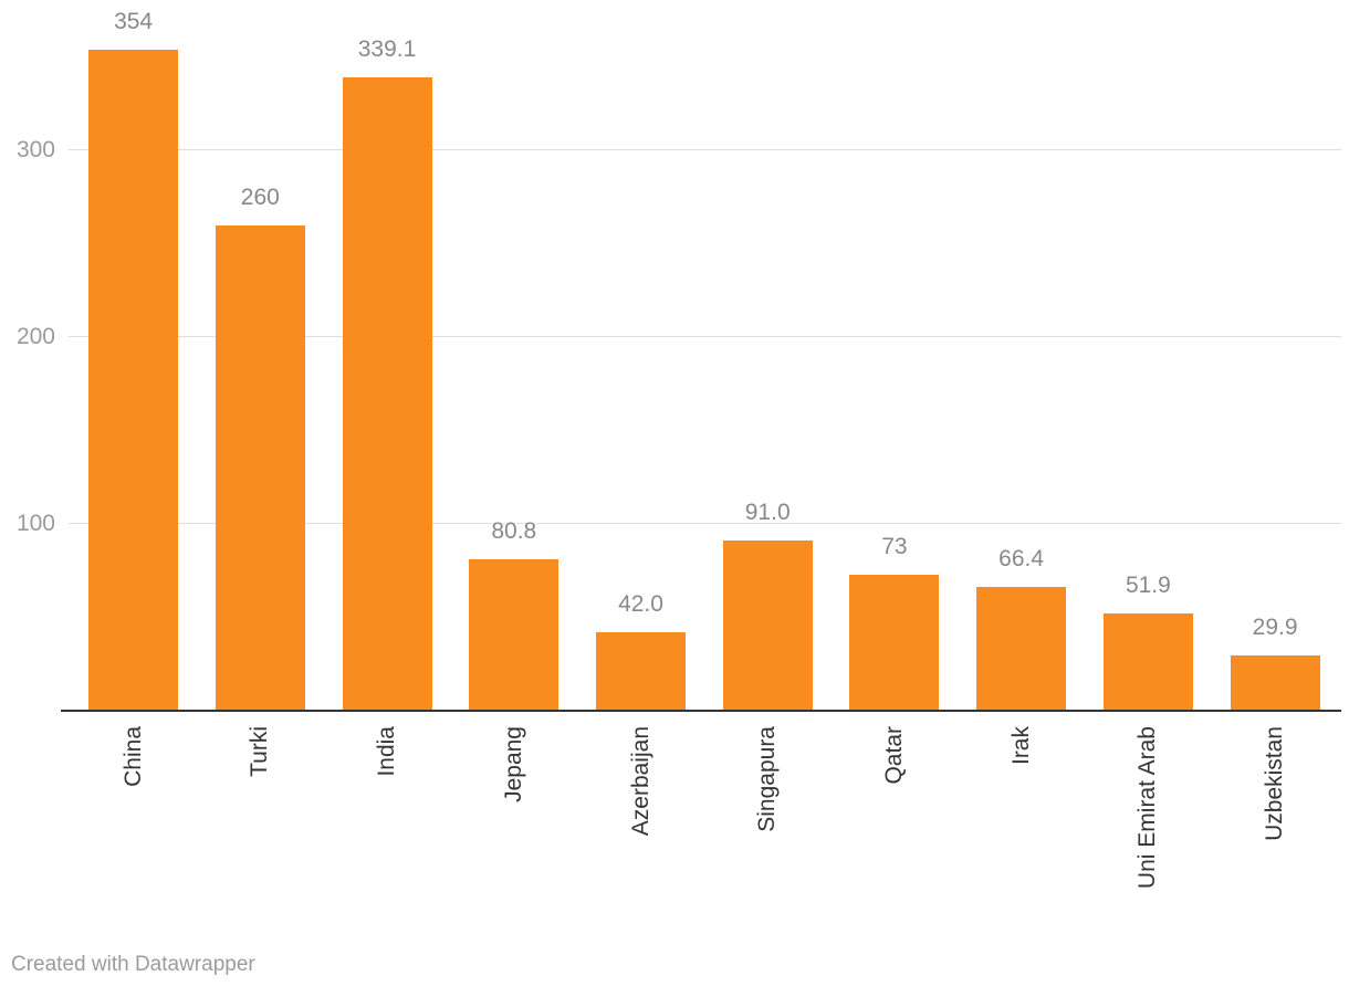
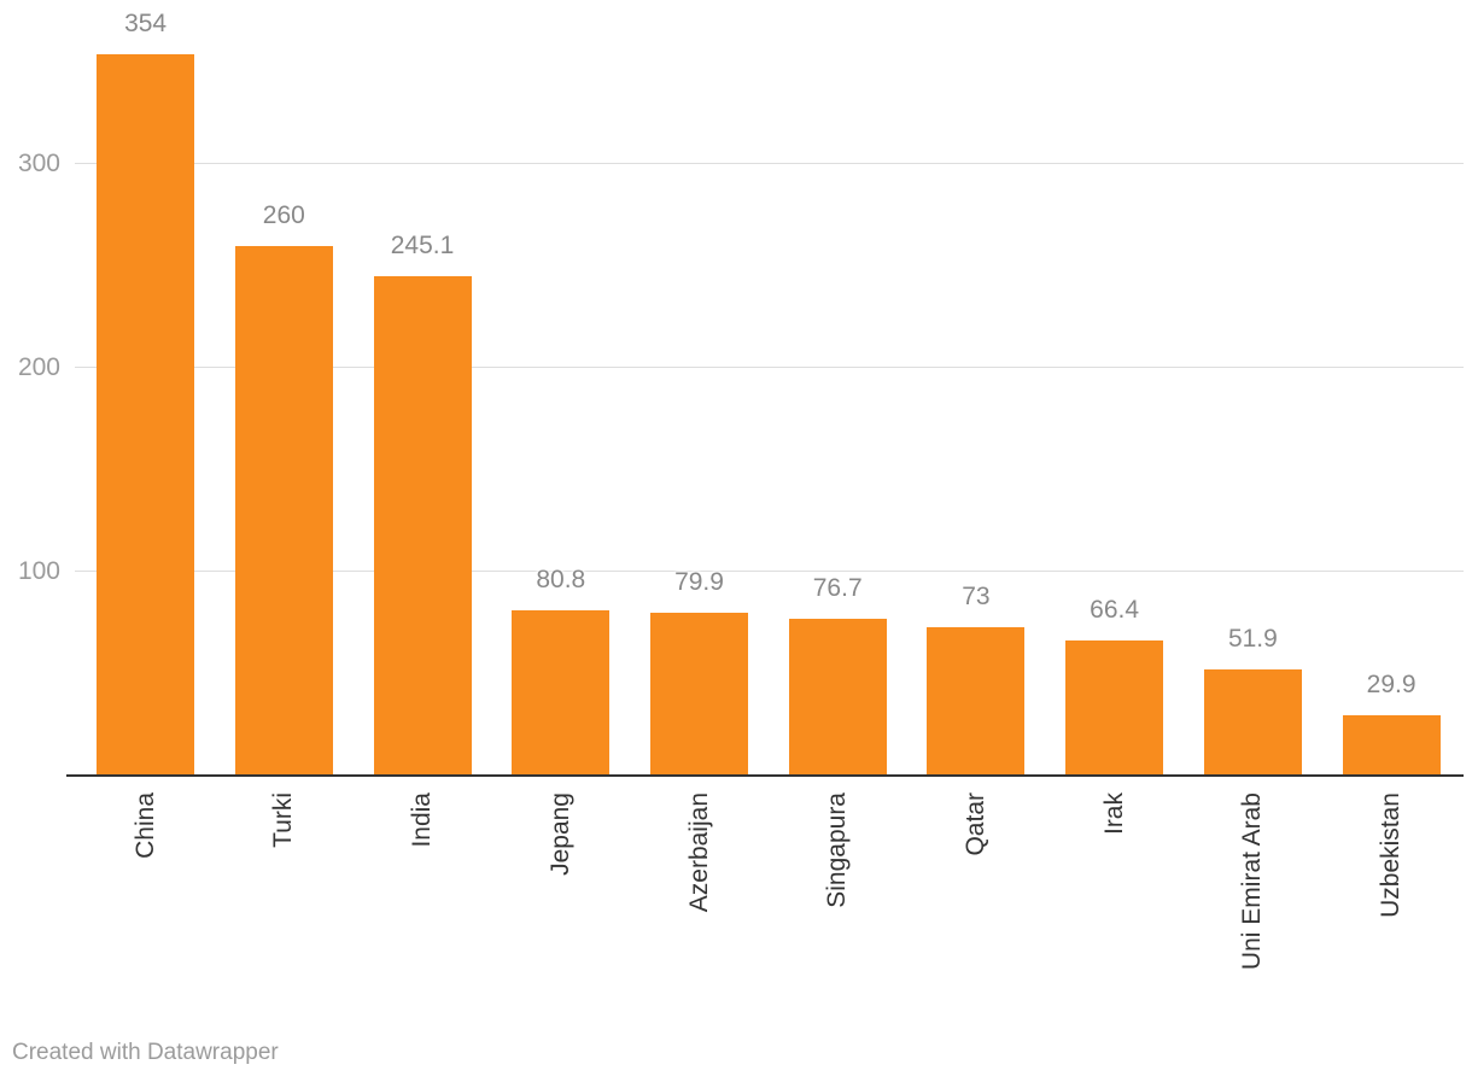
India: 339.1 -> 245.1
Azerbaijan: 42.0 -> 79.9
Singapura: 91.0 -> 76.7
